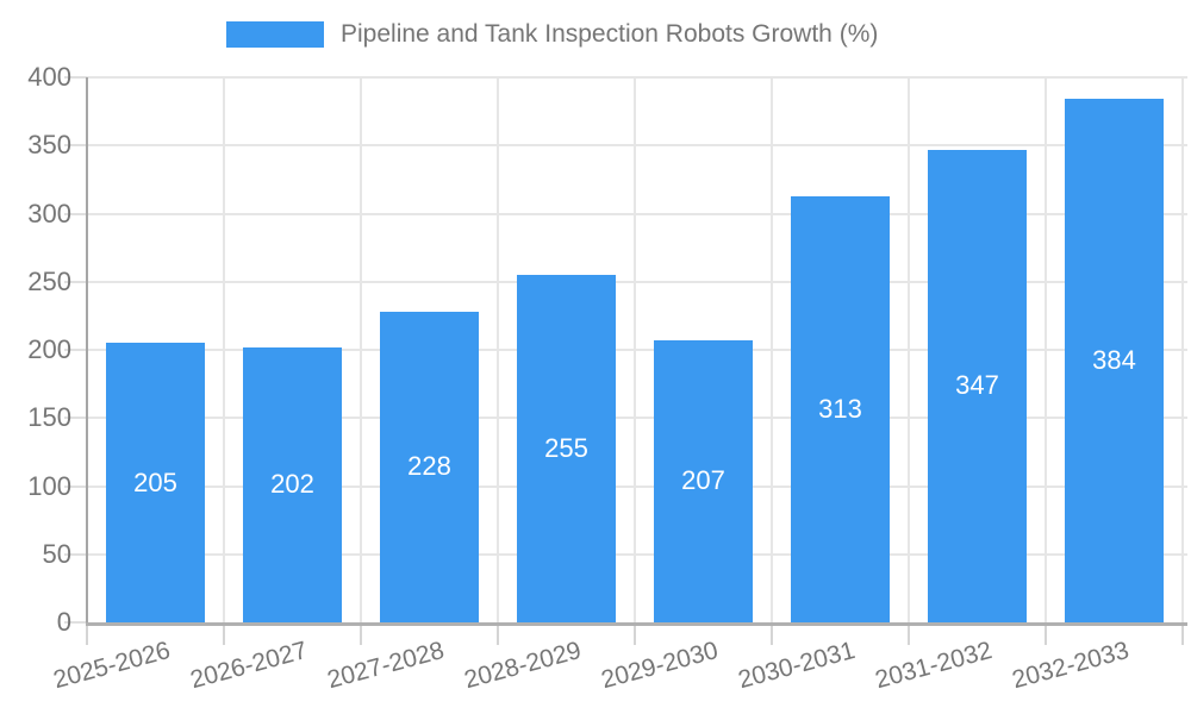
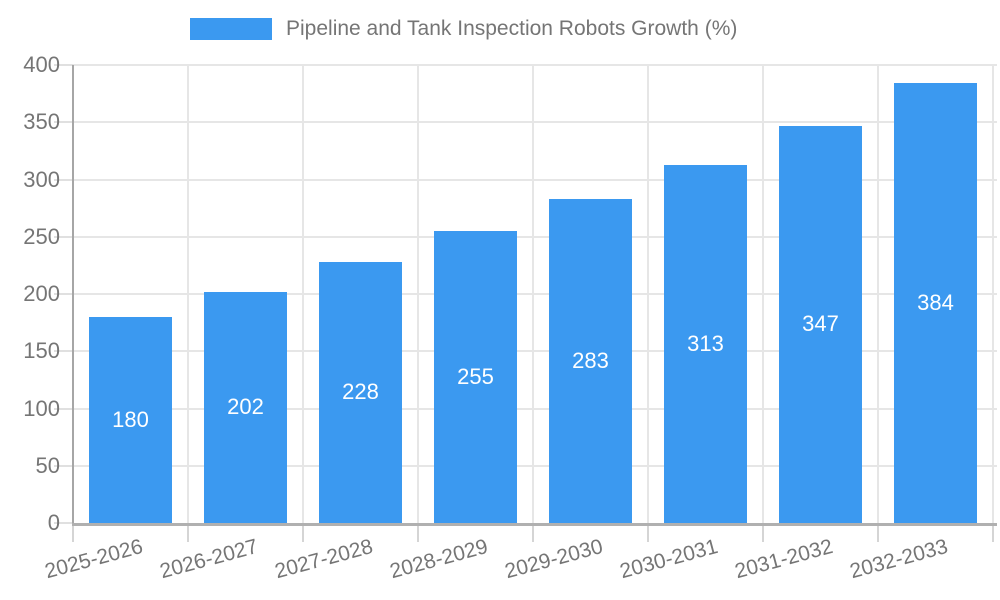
2025-2026: 205 -> 180
2029-2030: 207 -> 283
